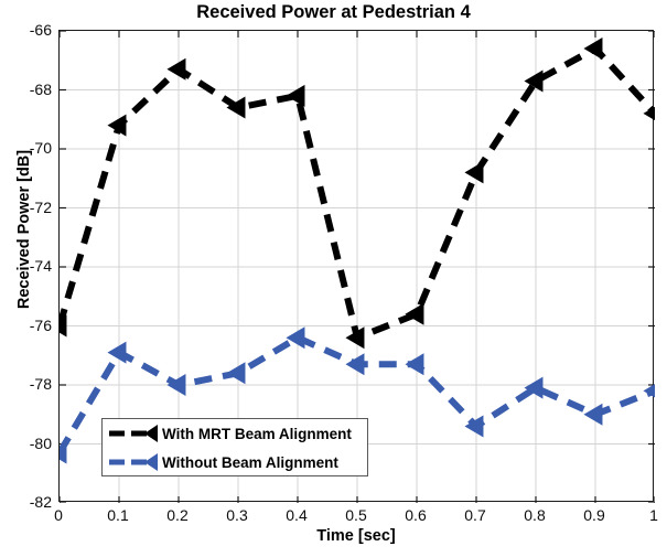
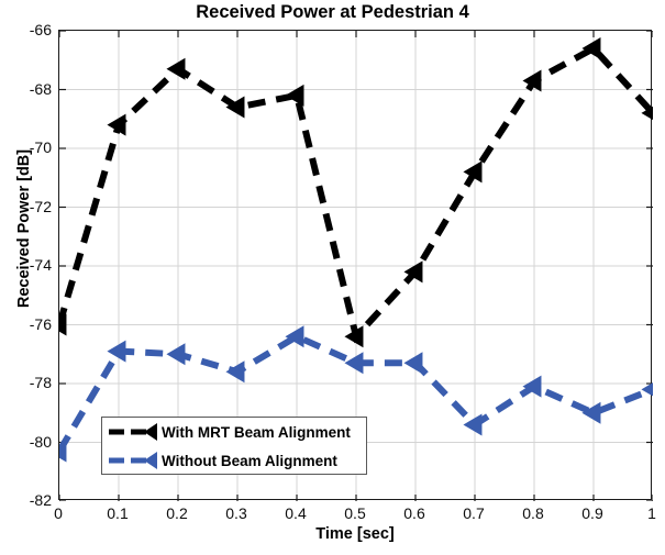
Without Beam Alignment/0.2: -78.0 -> -77.0
With MRT Beam Alignment/0.6: -75.6 -> -74.2
